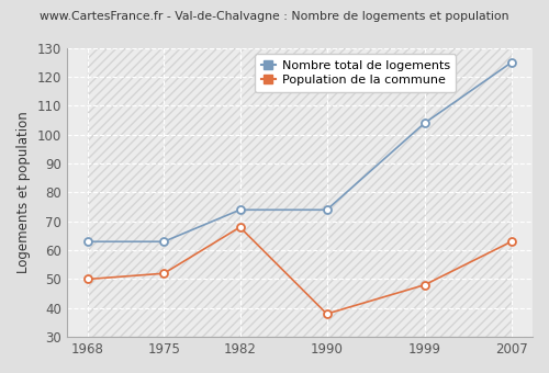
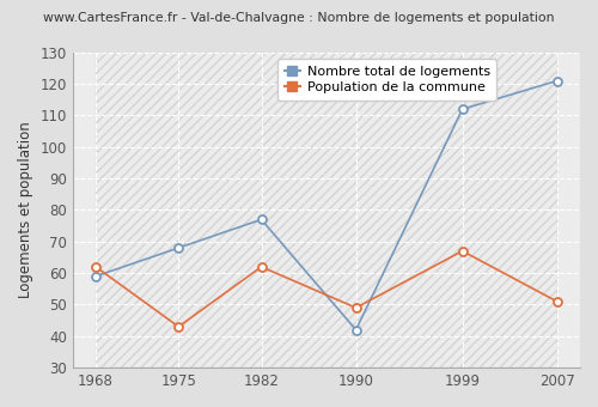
Nombre total de logements/1968: 63 -> 59
Population de la commune/1968: 50 -> 62
Nombre total de logements/1975: 63 -> 68
Population de la commune/1975: 52 -> 43
Nombre total de logements/1982: 74 -> 77
Population de la commune/1982: 68 -> 62
Nombre total de logements/1990: 74 -> 42
Population de la commune/1990: 38 -> 49
Nombre total de logements/1999: 104 -> 112
Population de la commune/1999: 48 -> 67
Nombre total de logements/2007: 125 -> 121
Population de la commune/2007: 63 -> 51
